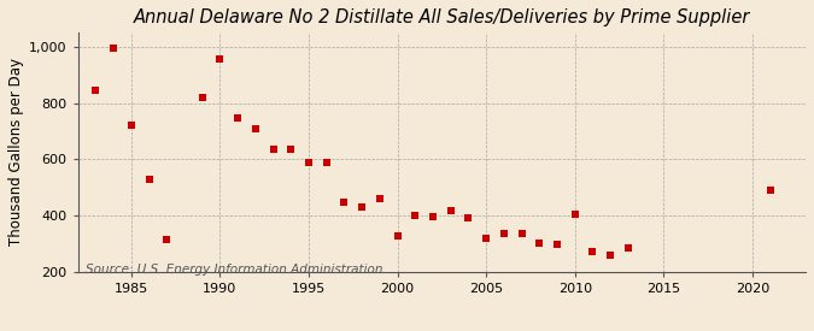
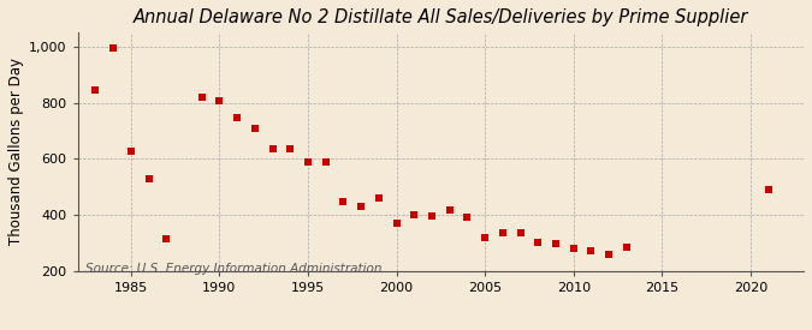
1985: 720 -> 625
1990: 955 -> 805
2000: 325 -> 370
2010: 405 -> 280
